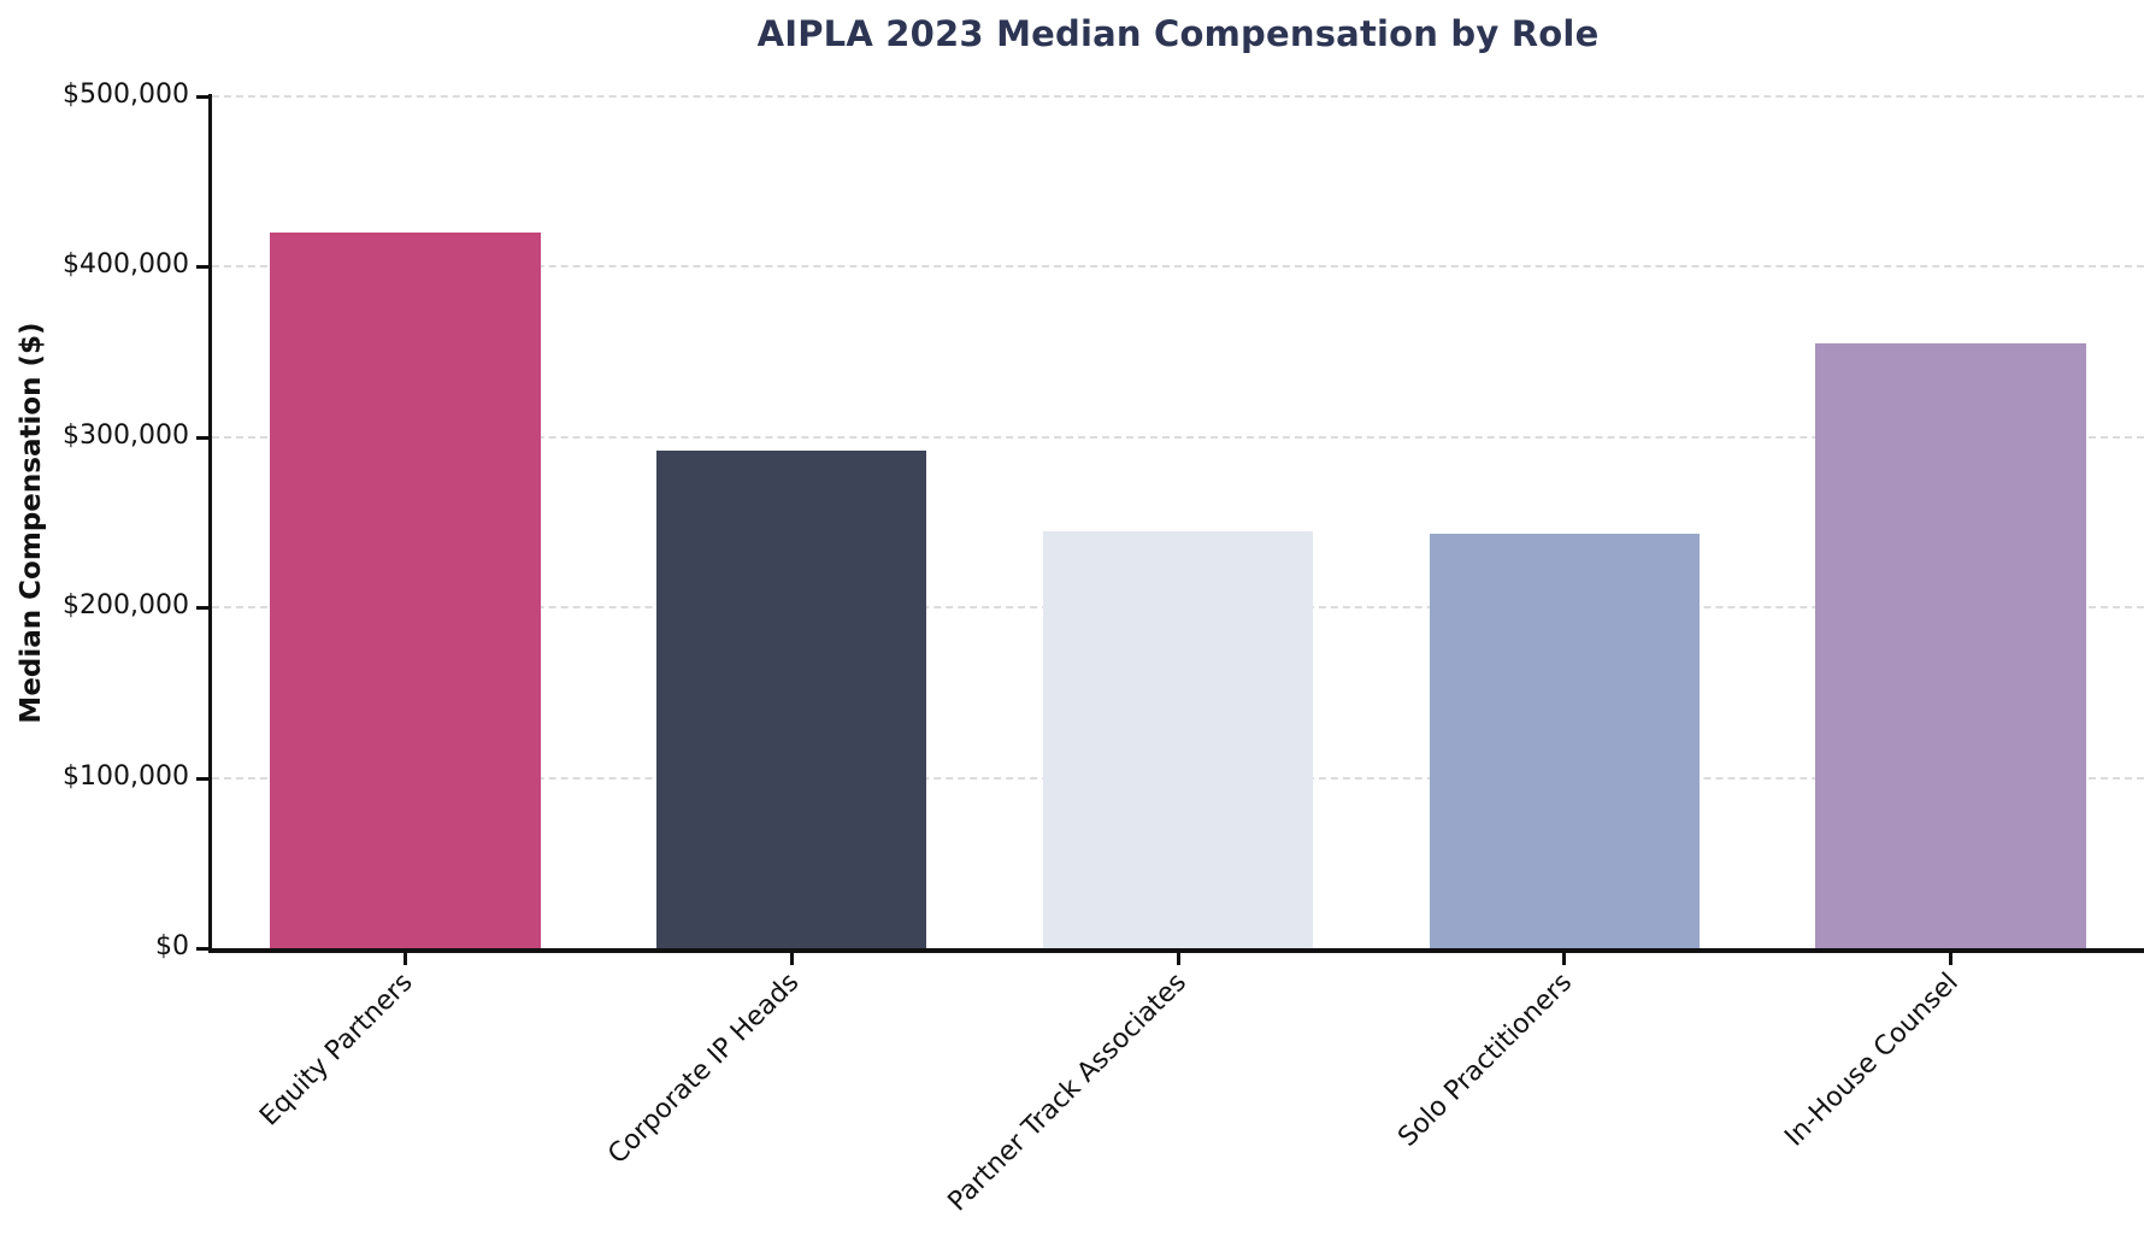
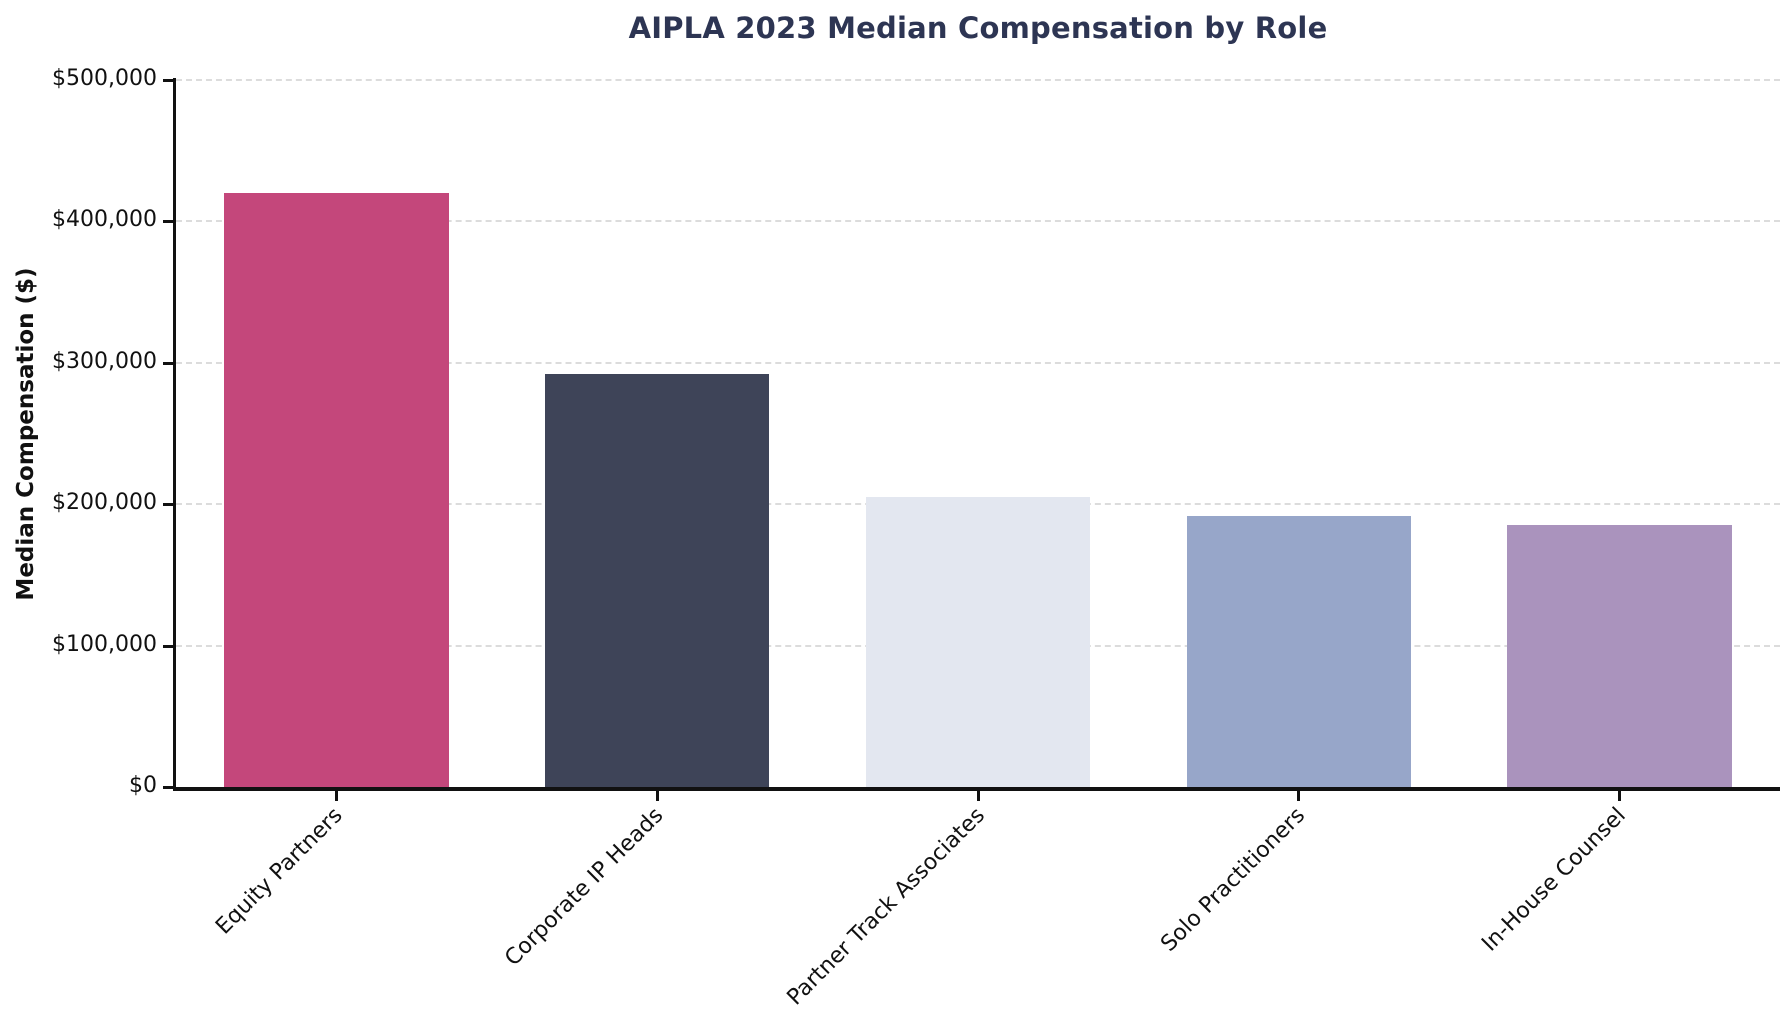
Partner Track Associates: $245000 -> $205000
Solo Practitioners: $243000 -> $192000
In-House Counsel: $355000 -> $185000
